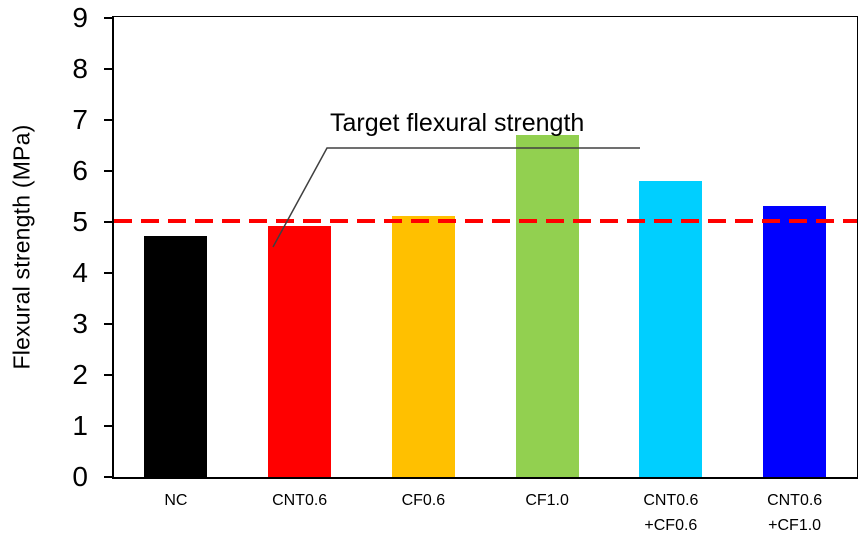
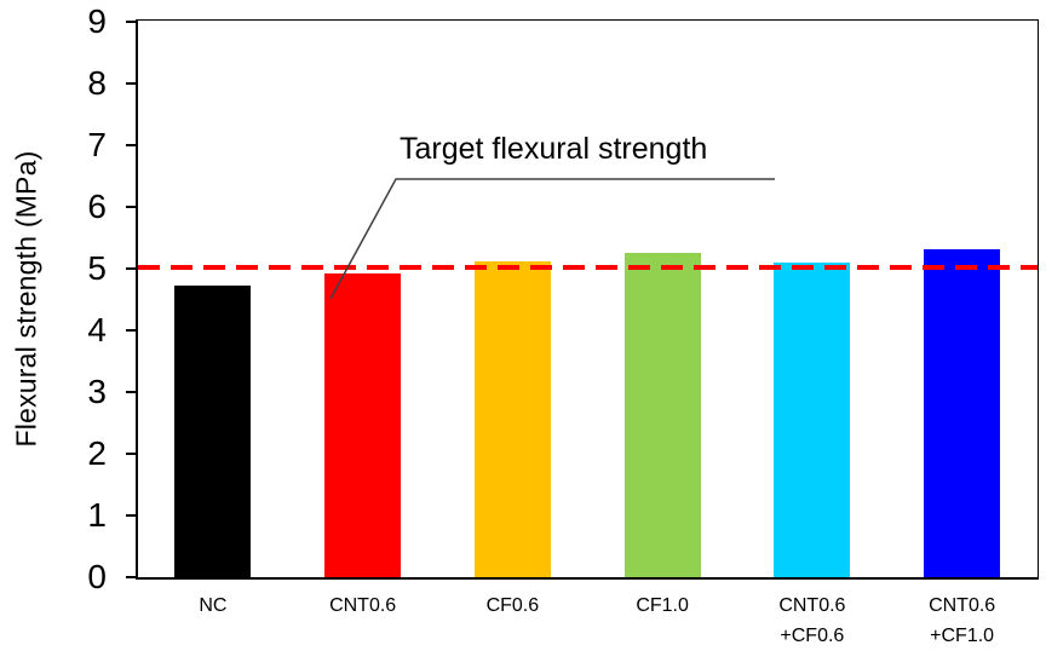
CF1.0: 6.7 -> 5.2
CNT0.6 +CF0.6: 5.8 -> 5.1
